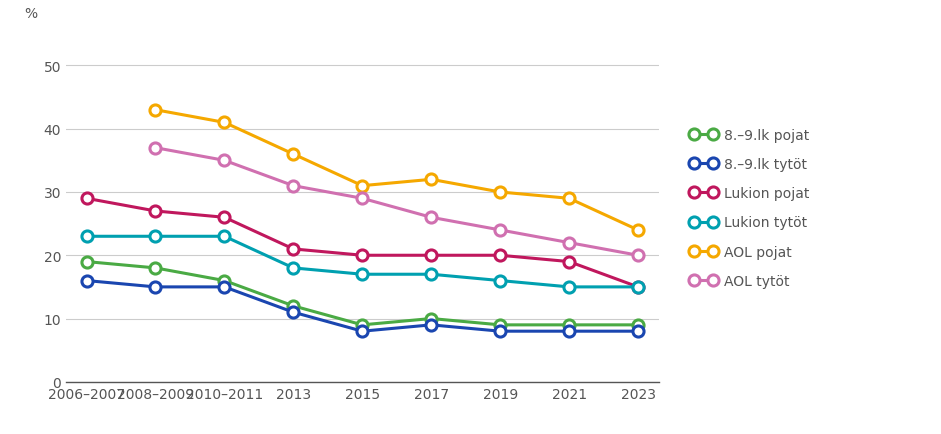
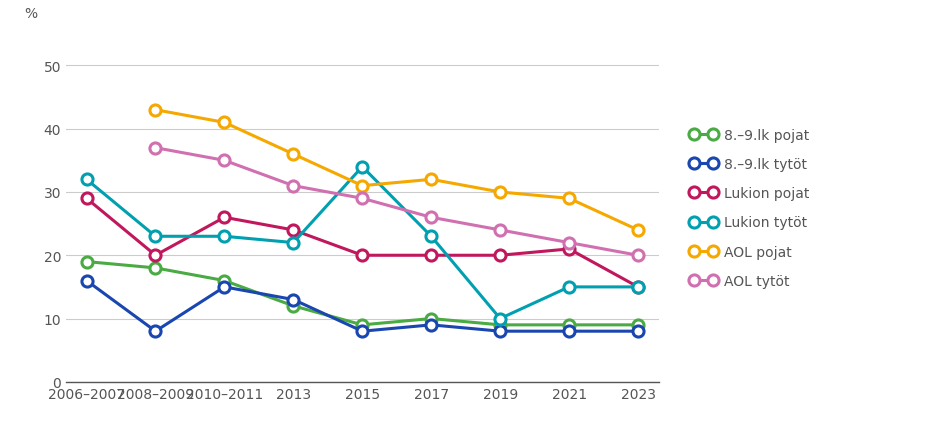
Lukion tytöt/2006–2007: 23 -> 32
8.–9.lk tytöt/2008–2009: 15 -> 8
Lukion pojat/2008–2009: 27 -> 20
8.–9.lk tytöt/2013: 11 -> 13
Lukion pojat/2013: 21 -> 24
Lukion tytöt/2013: 18 -> 22
Lukion tytöt/2015: 17 -> 34
Lukion tytöt/2017: 17 -> 23
Lukion tytöt/2019: 16 -> 10
Lukion pojat/2021: 19 -> 21
